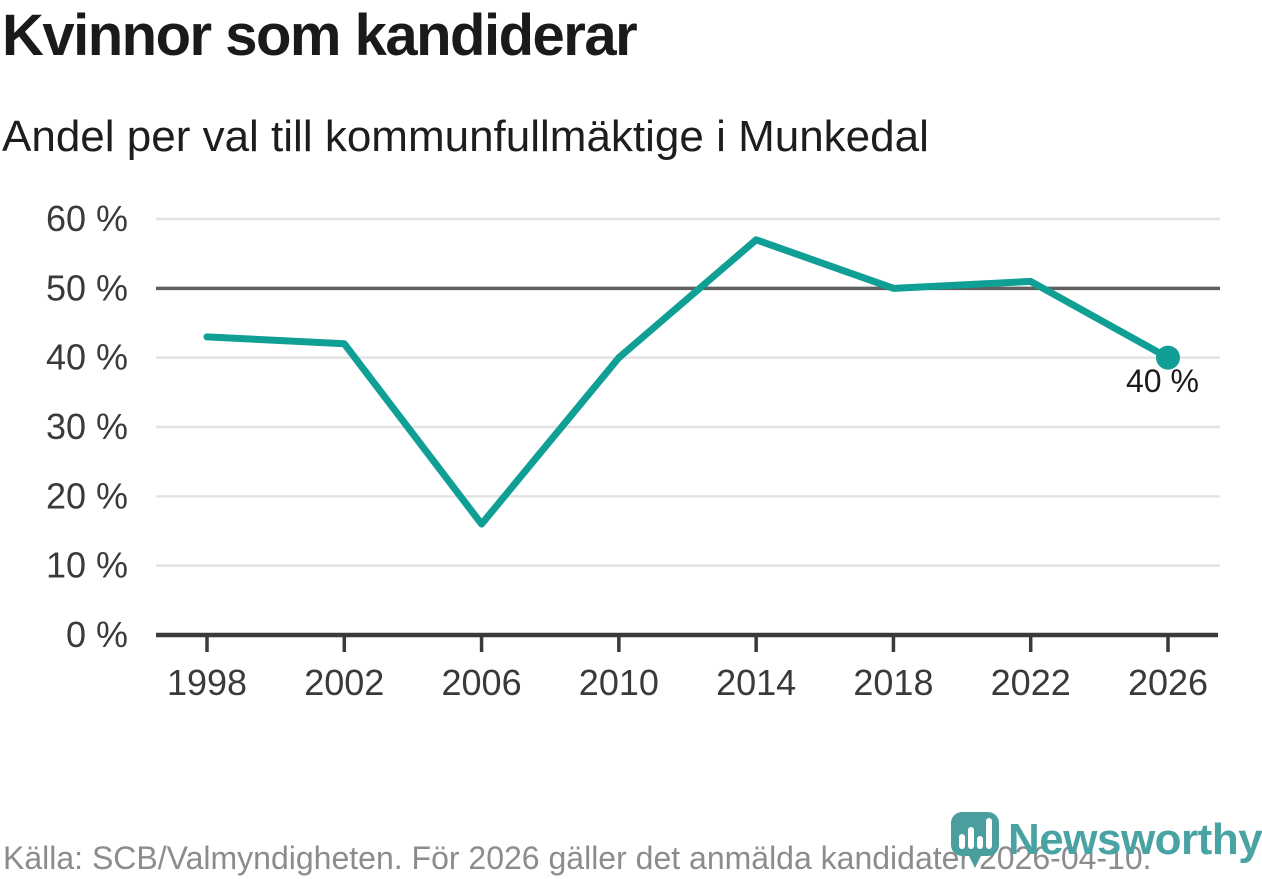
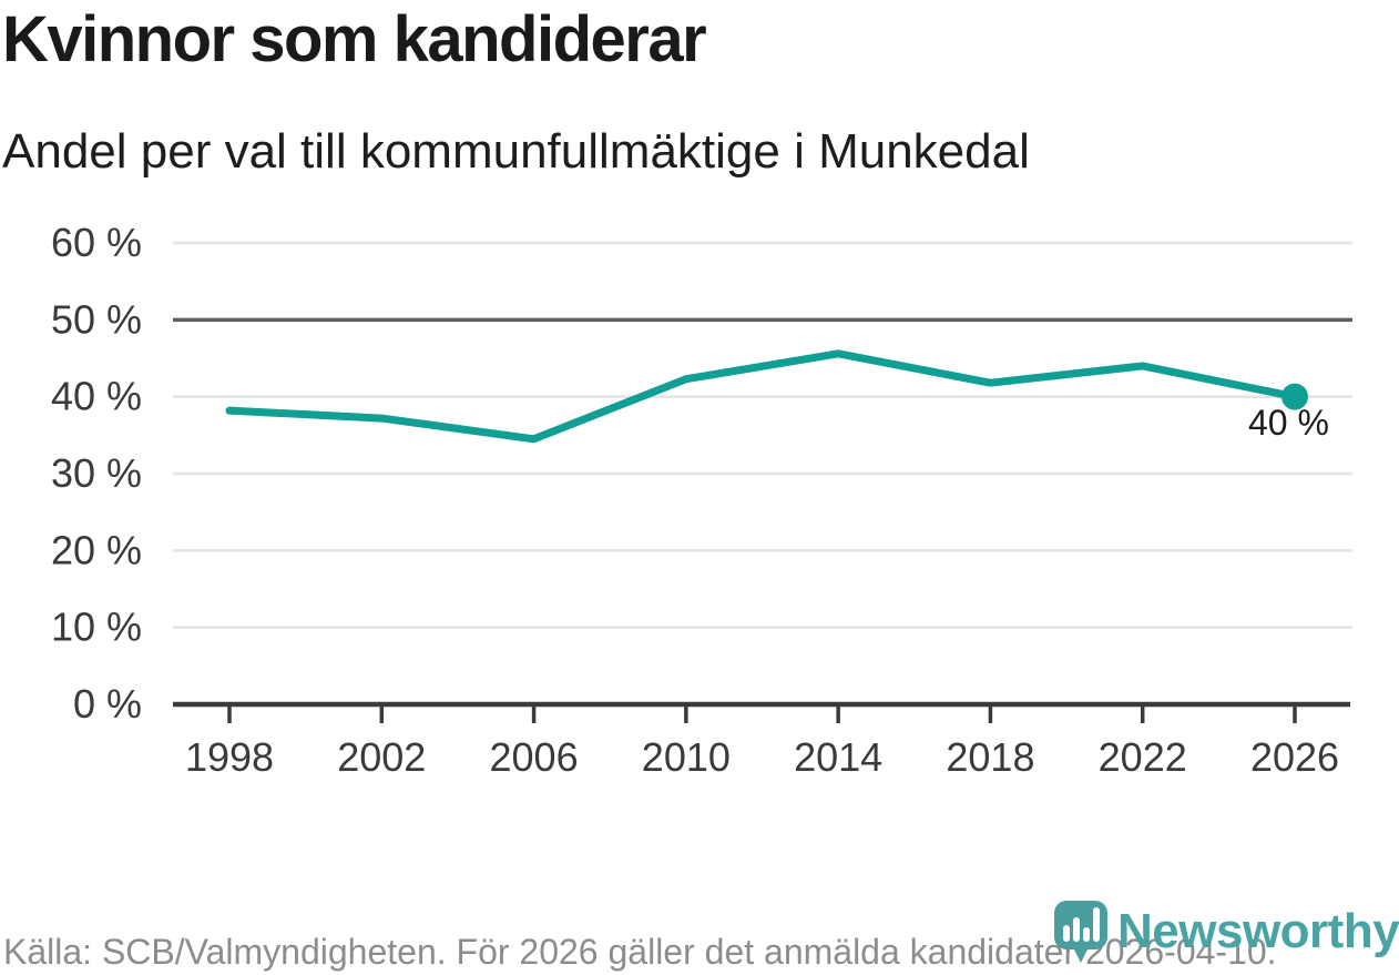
1998: 43% -> 38%
2002: 42% -> 37%
2006: 16% -> 34%
2010: 40% -> 42%
2014: 57% -> 46%
2018: 50% -> 42%
2022: 51% -> 44%
